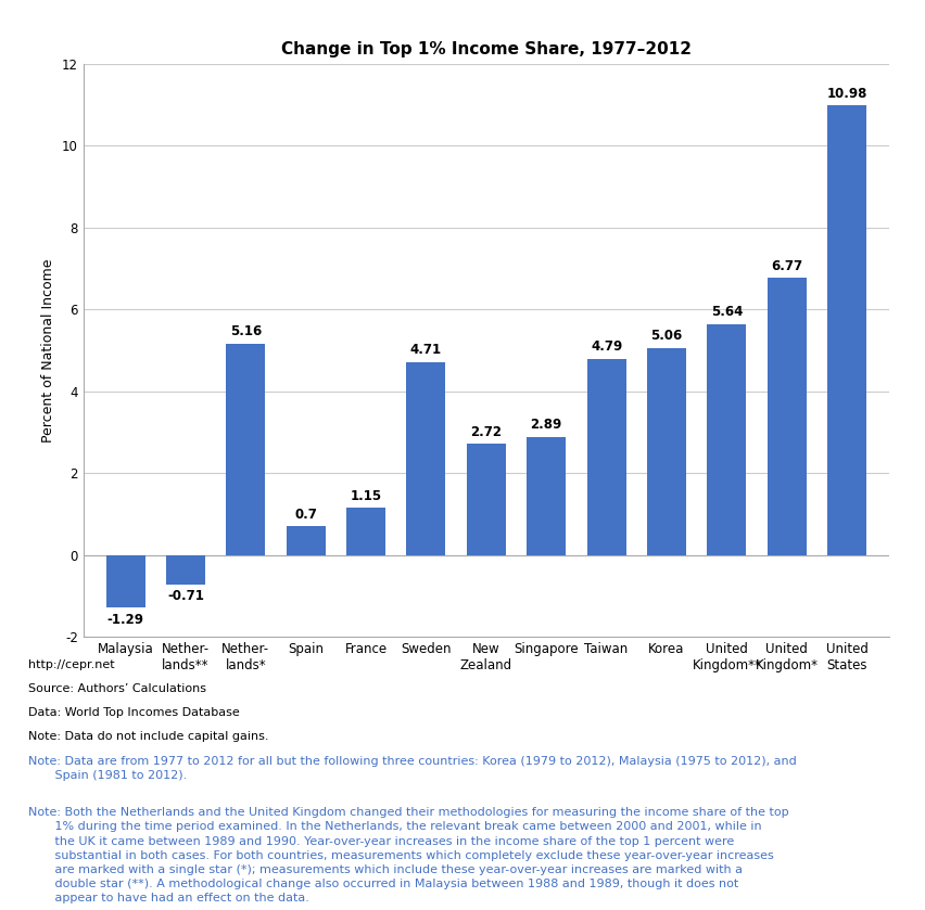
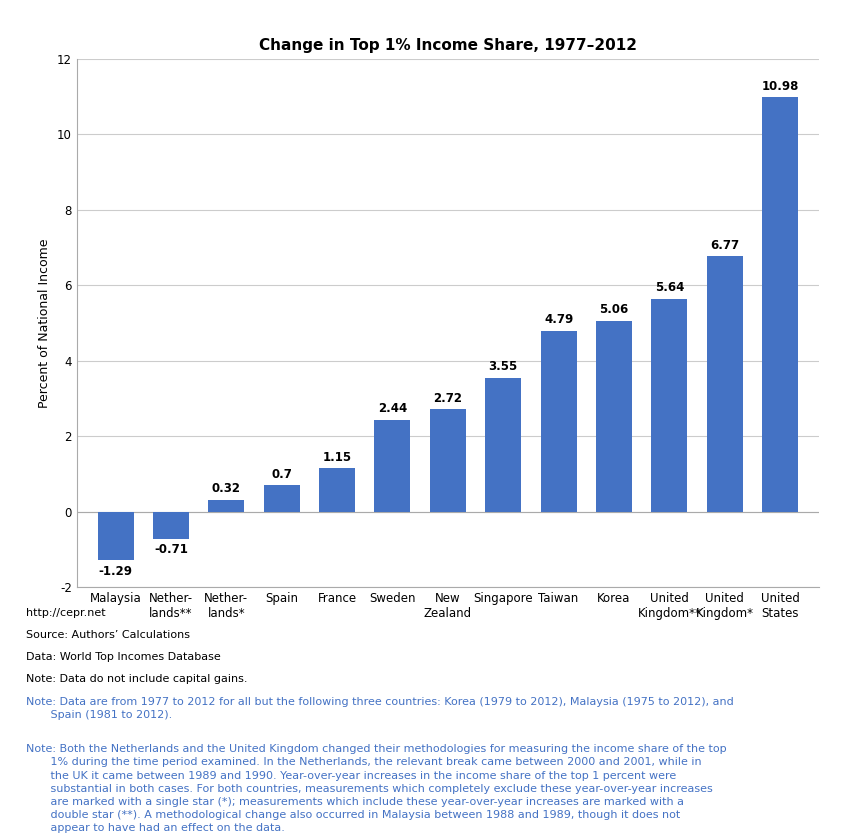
Nether- lands*: 5.16 -> 0.32
Sweden: 4.71 -> 2.44
Singapore: 2.89 -> 3.55
